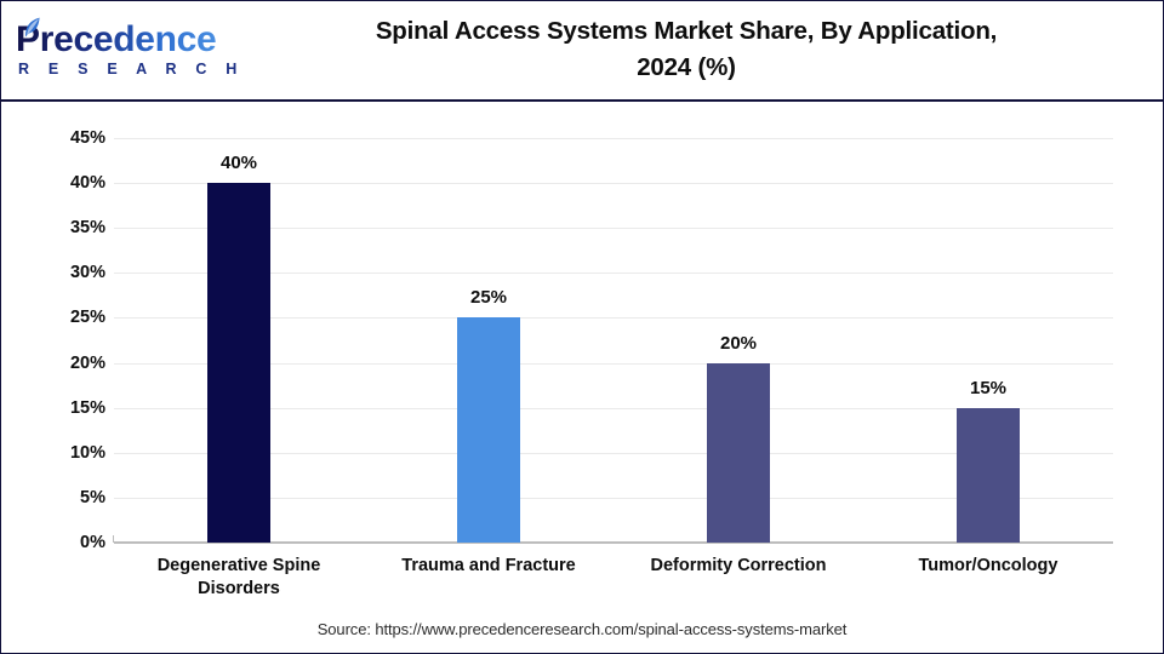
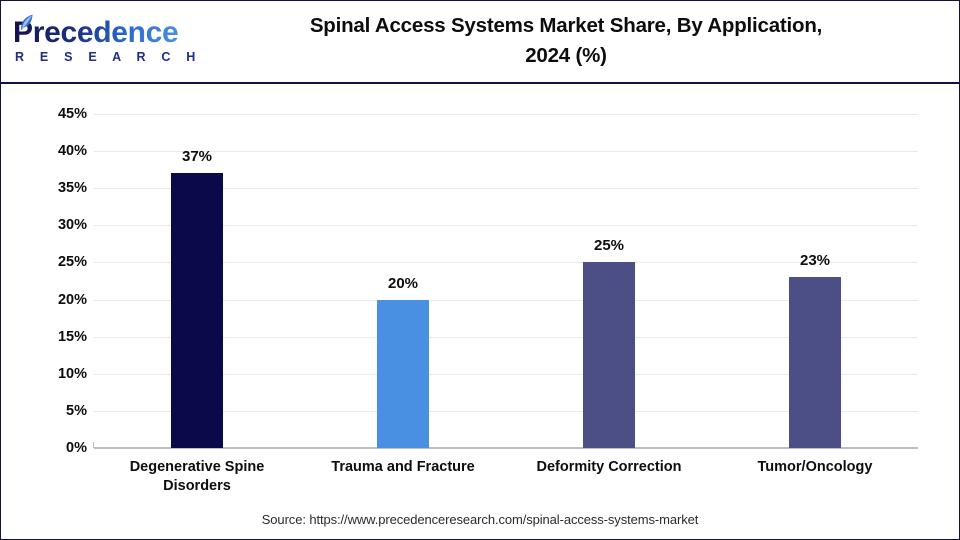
Degenerative Spine Disorders: 40% -> 37%
Trauma and Fracture: 25% -> 20%
Deformity Correction: 20% -> 25%
Tumor/Oncology: 15% -> 23%
